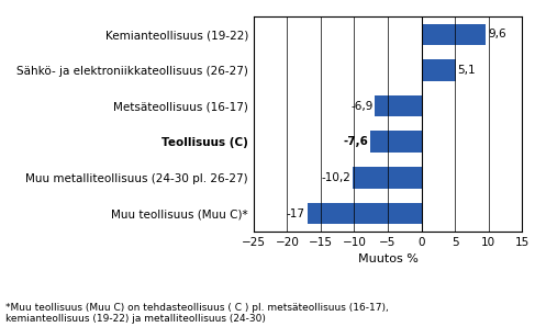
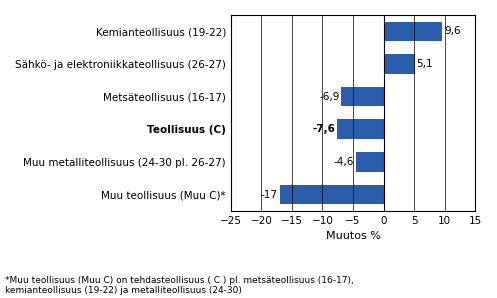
Muu metalliteollisuus (24-30 pl. 26-27): -10,2 -> -4,6
